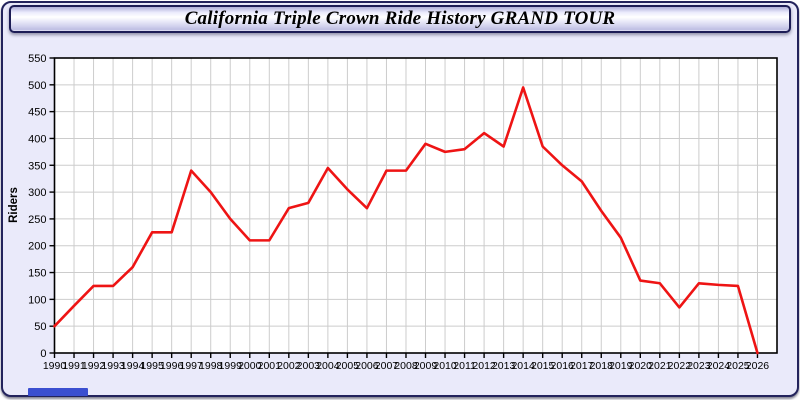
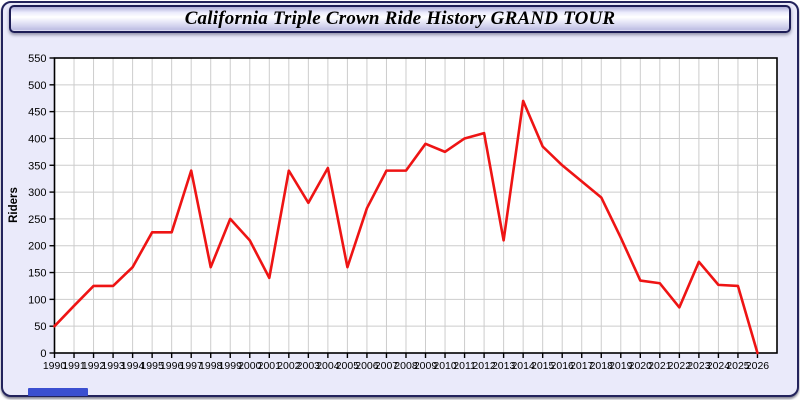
1998: 300 -> 160
2001: 210 -> 140
2002: 270 -> 340
2005: 300 -> 160
2011: 380 -> 400
2013: 380 -> 210
2014: 500 -> 470
2018: 260 -> 290
2023: 130 -> 170
